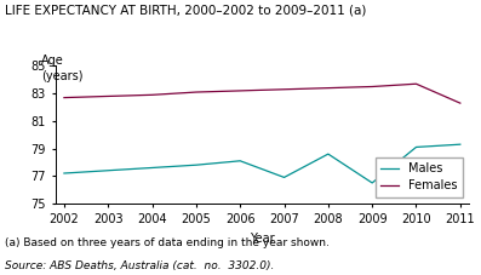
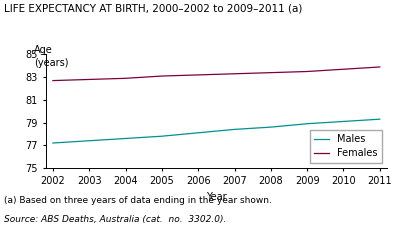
Males/2007: 76.9 -> 78.4
Males/2009: 76.5 -> 78.9
Females/2011: 82.3 -> 83.9
